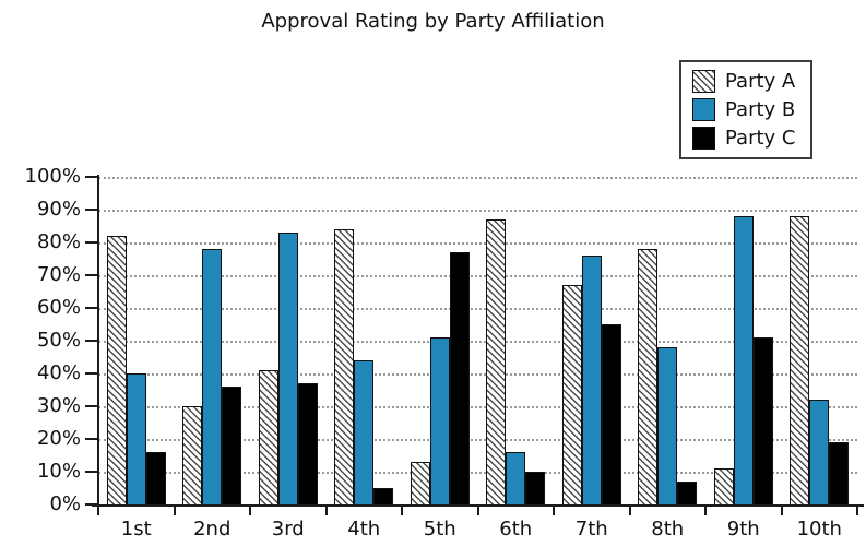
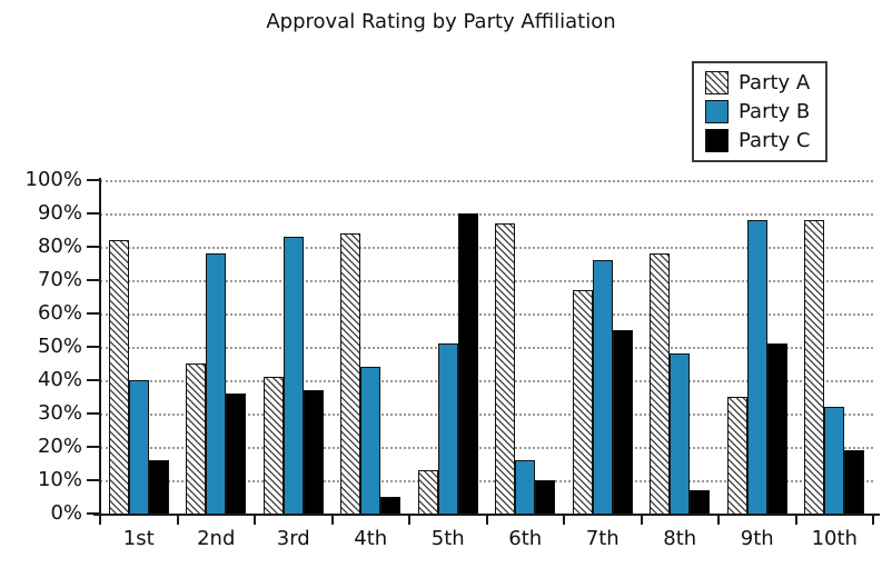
Party A/2nd: 30% -> 45%
Party C/5th: 77% -> 90%
Party A/9th: 11% -> 35%
